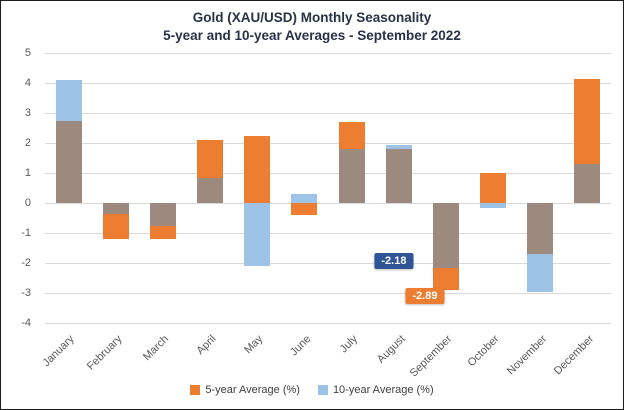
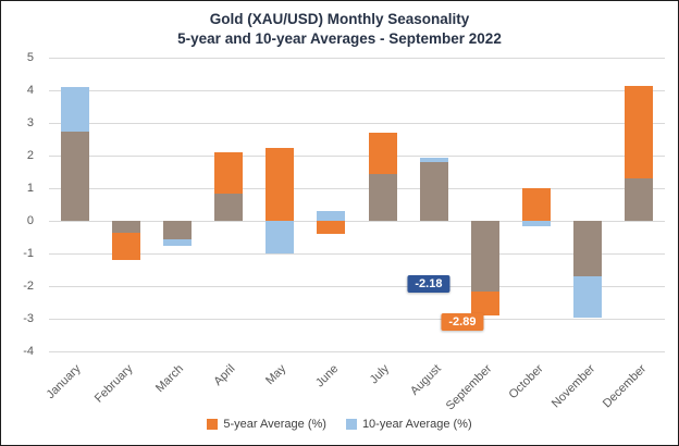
5-year Average (%)/March: -1.2 -> -0.6
10-year Average (%)/May: -2.1 -> -1.0
10-year Average (%)/July: 1.8 -> 1.4
